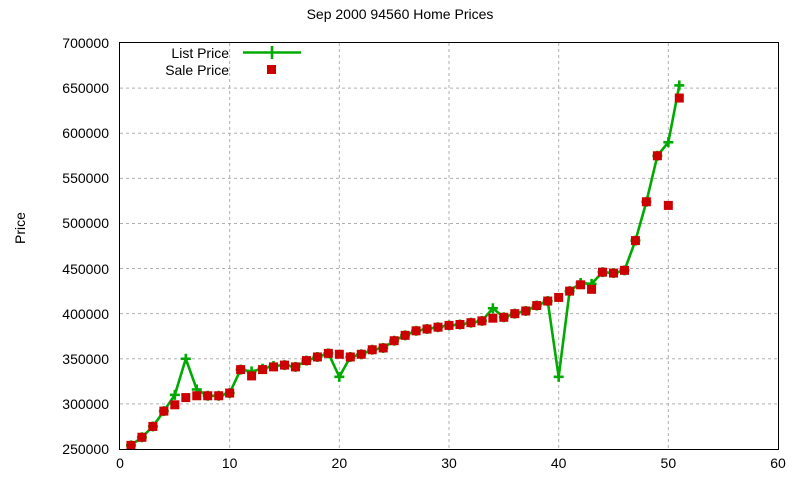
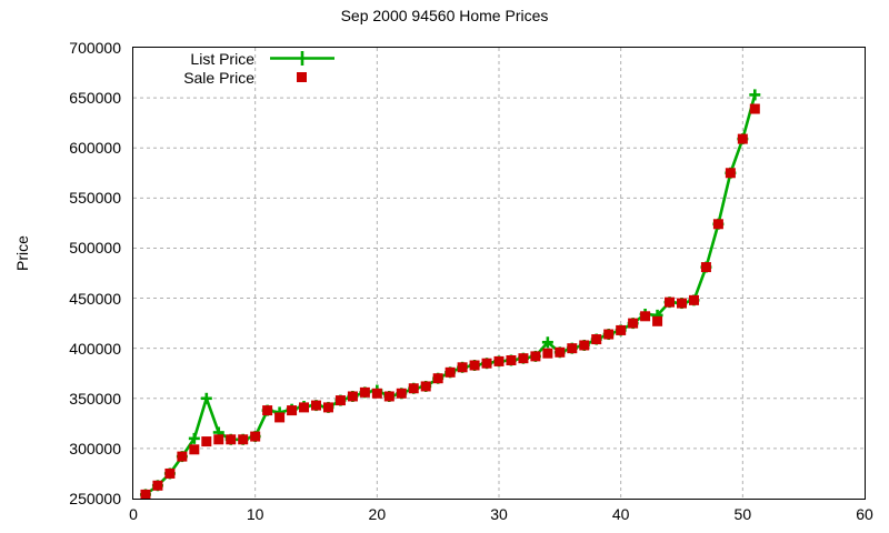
List Price/20: 330000 -> 360000
List Price/40: 330000 -> 420000
List Price/50: 590000 -> 610000
Sale Price/50: 520000 -> 610000
